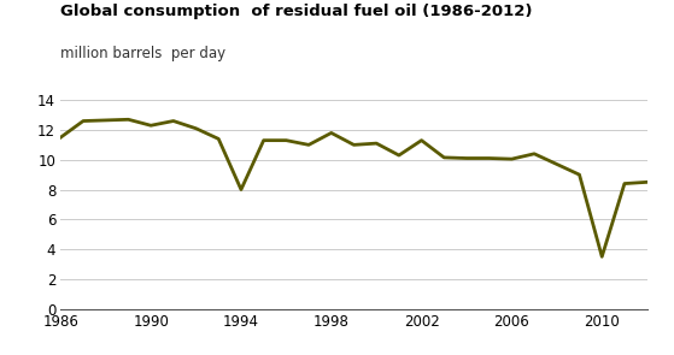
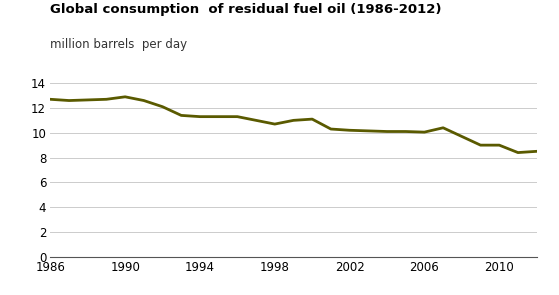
1986: 11.5 -> 12.7
1990: 12.3 -> 12.9
1994: 8.0 -> 11.3
1998: 11.8 -> 10.7
2002: 11.3 -> 10.2
2010: 3.5 -> 9.0
